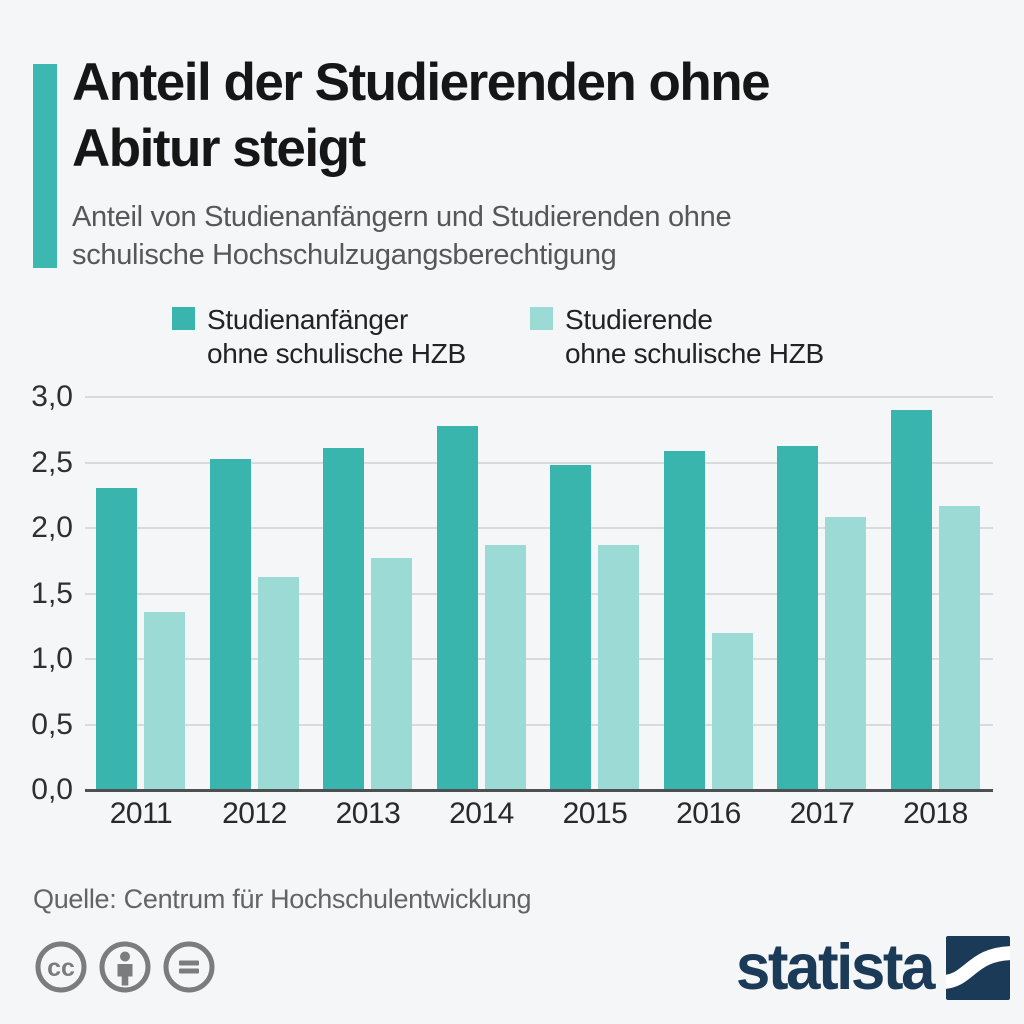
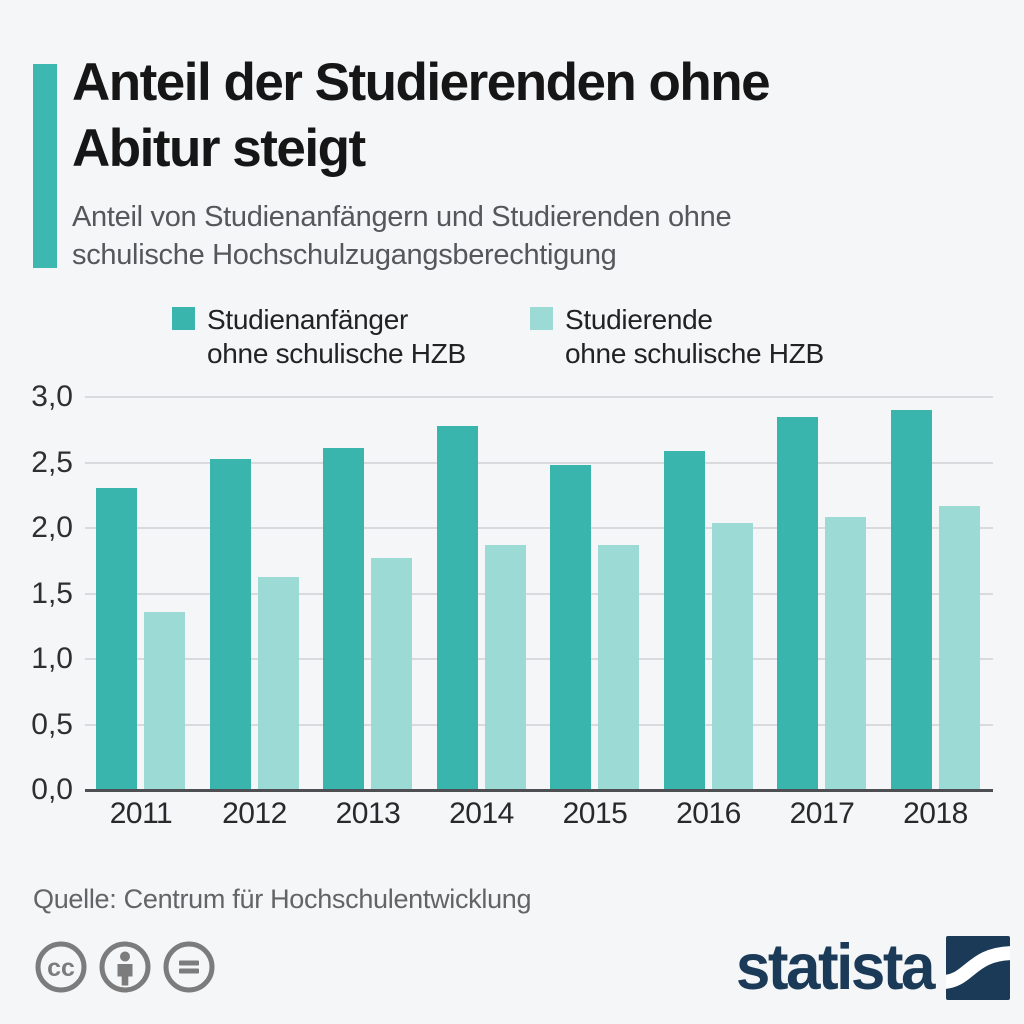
Studierende ohne schulische HZB/2016: 1,19 -> 2,03
Studienanfänger ohne schulische HZB/2017: 2,62 -> 2,84
